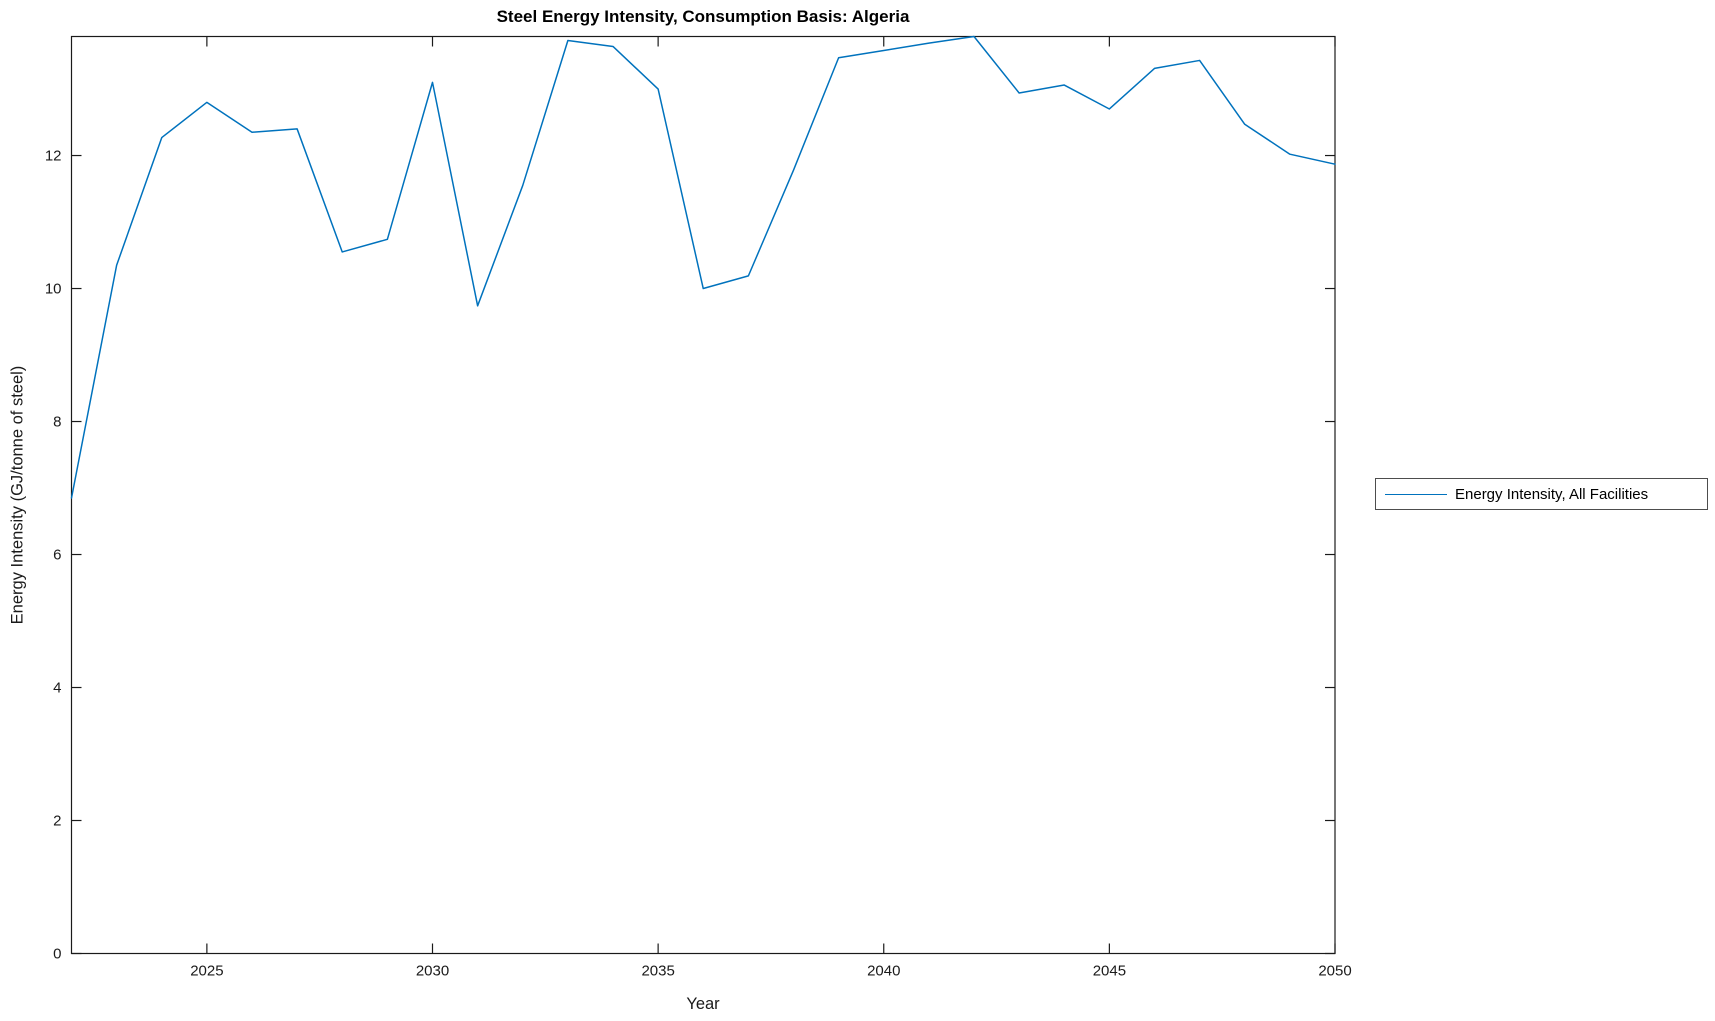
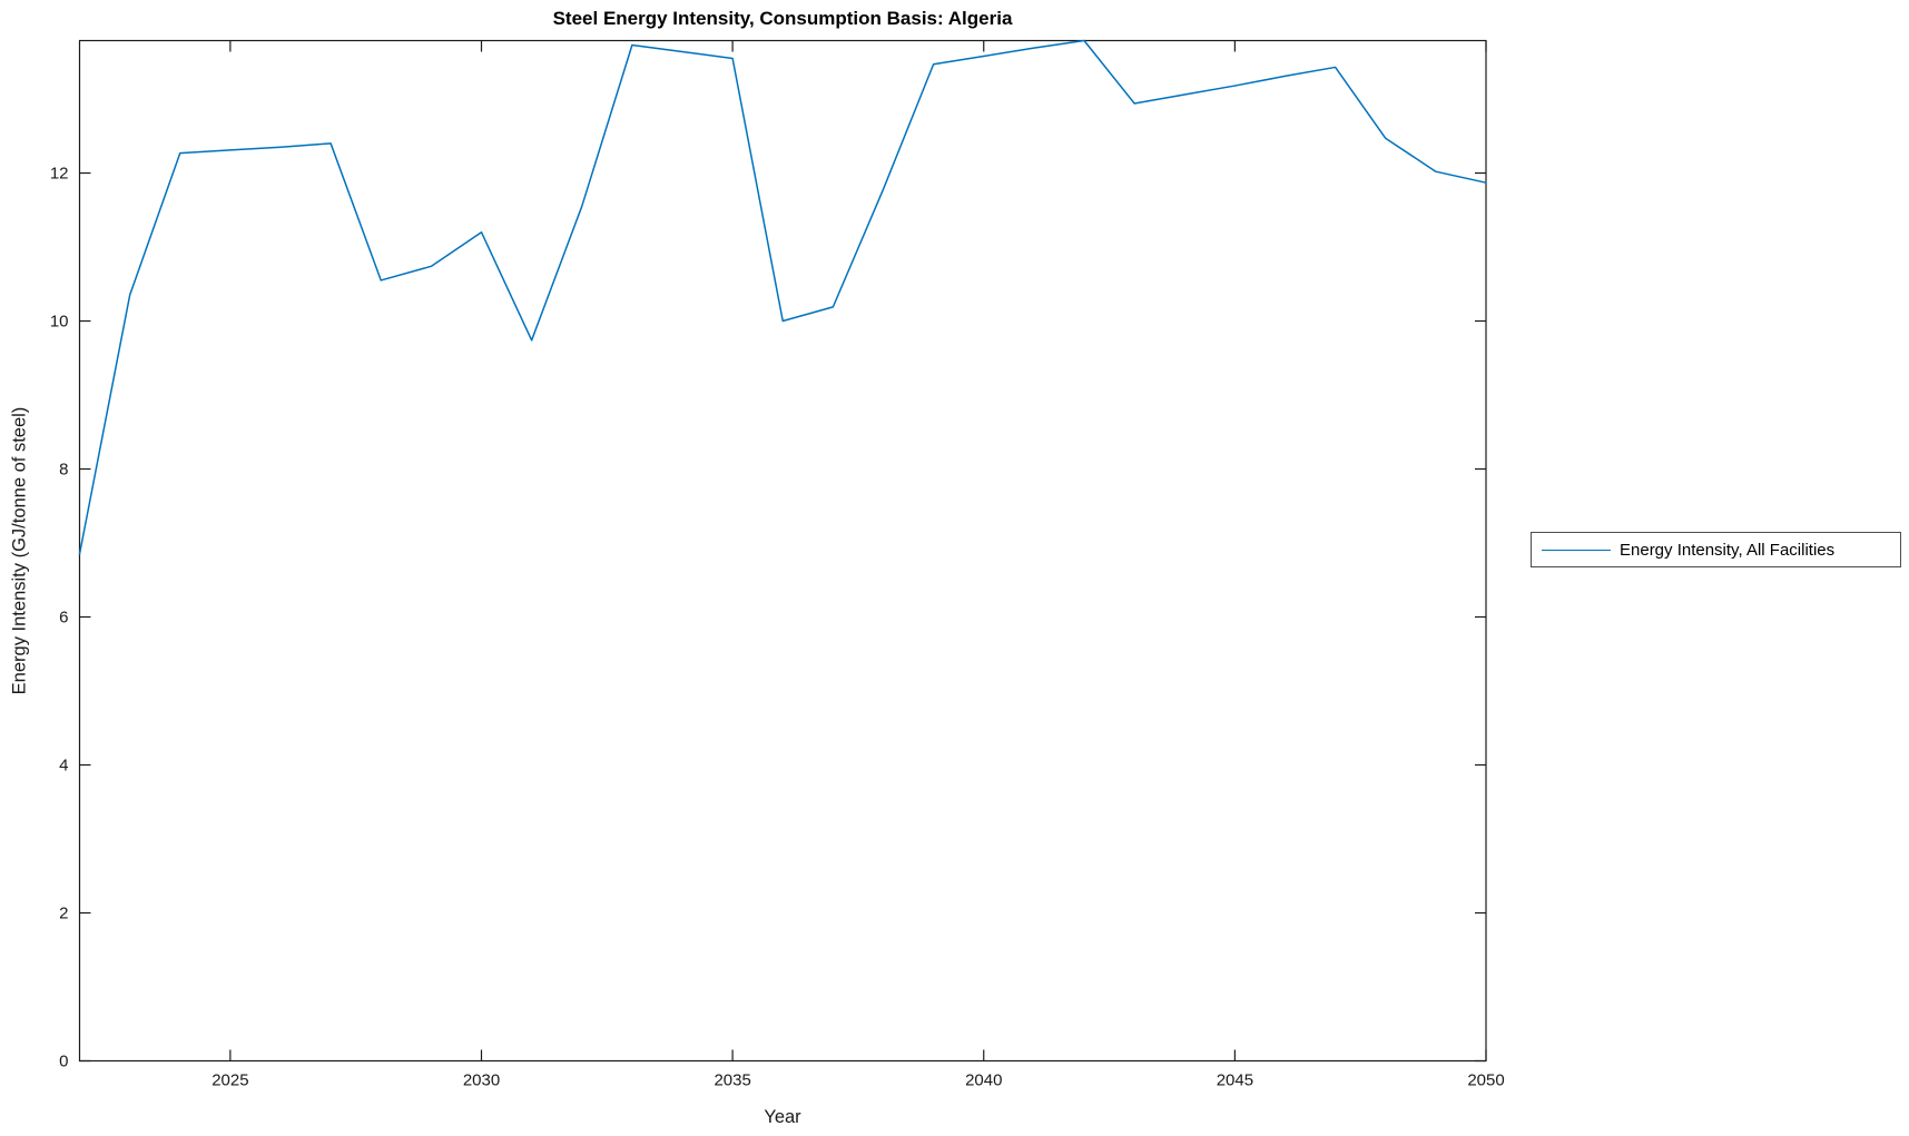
2025: 12.8 -> 12.3
2030: 13.1 -> 11.2
2035: 13.0 -> 13.6
2045: 12.7 -> 13.2
